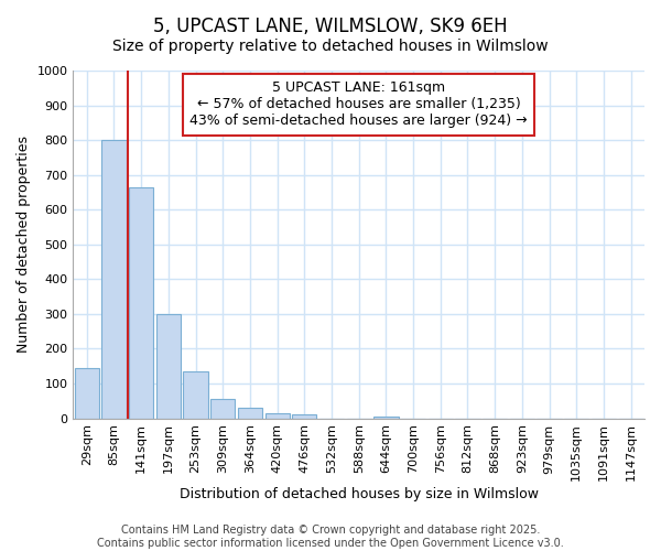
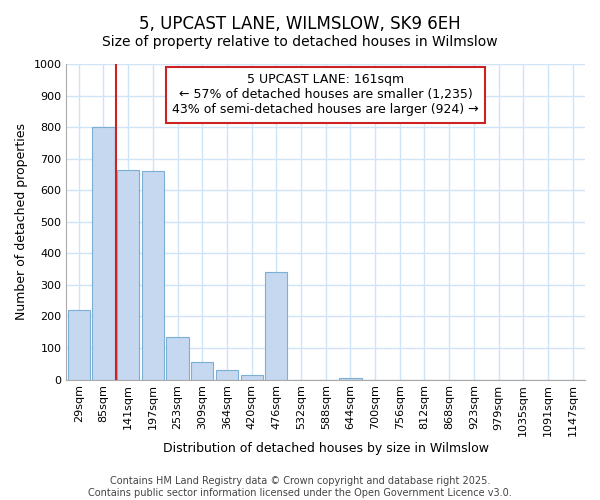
29sqm: 145 -> 220
197sqm: 300 -> 660
476sqm: 10 -> 340
